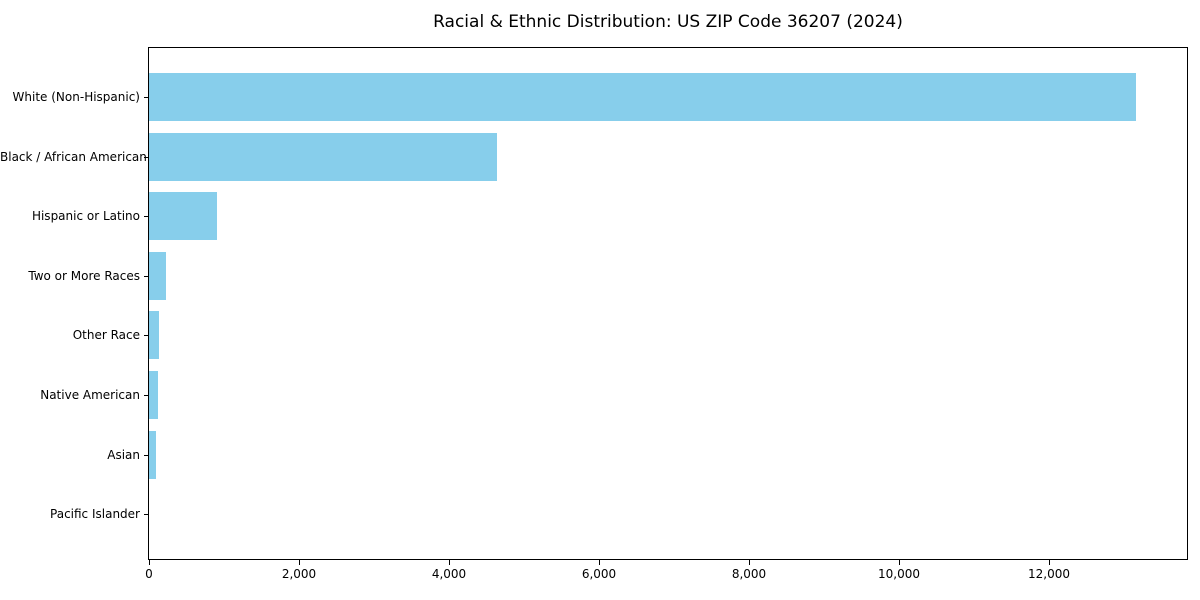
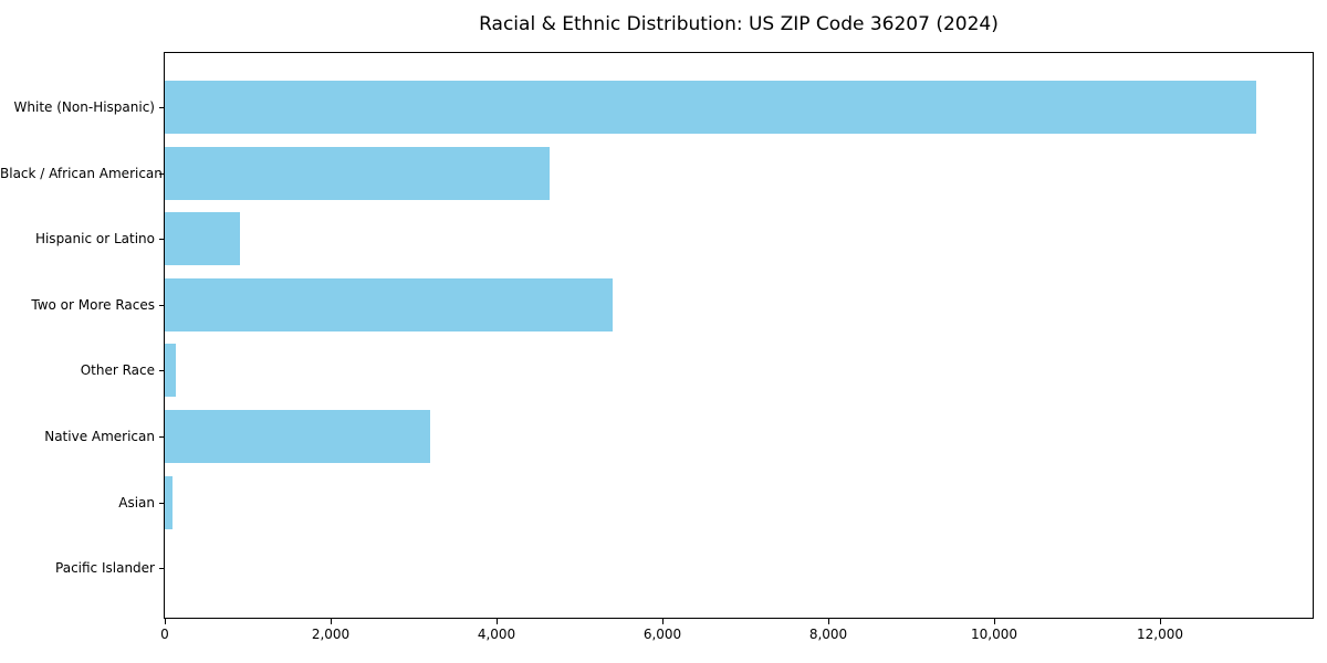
Two or More Races: 200 -> 5400
Native American: 100 -> 3200
